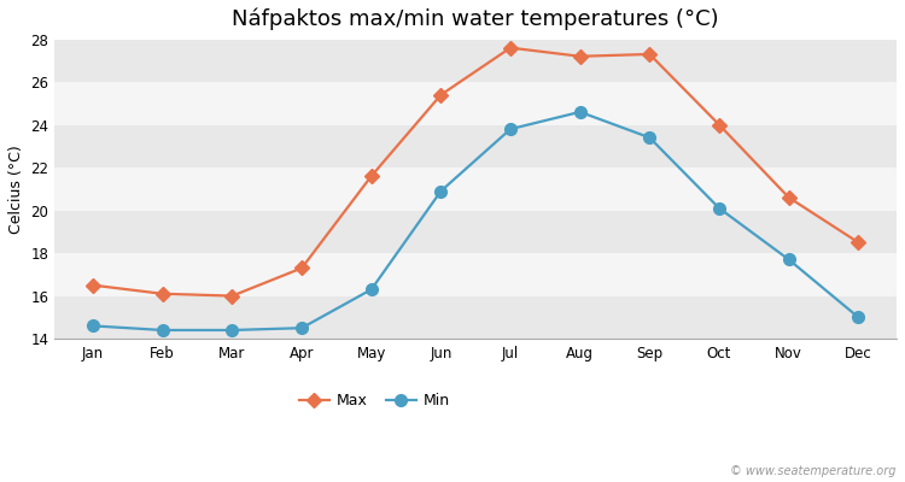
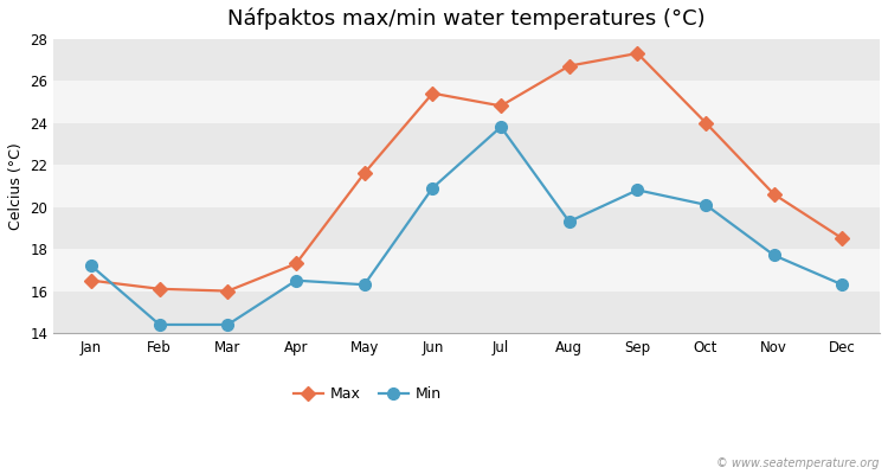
Min/Jan: 14.6 -> 17.2
Min/Apr: 14.5 -> 16.5
Max/Jul: 27.6 -> 24.8
Max/Aug: 27.2 -> 26.7
Min/Aug: 24.6 -> 19.3
Min/Sep: 23.4 -> 20.8
Min/Dec: 15.0 -> 16.3
